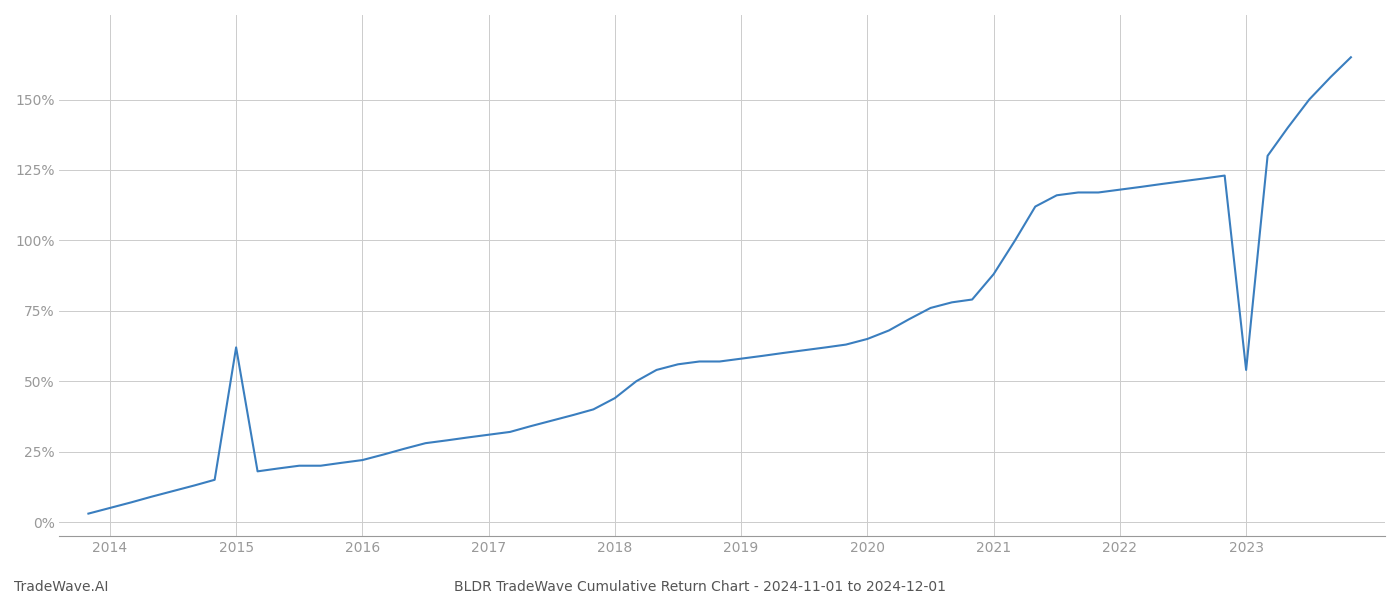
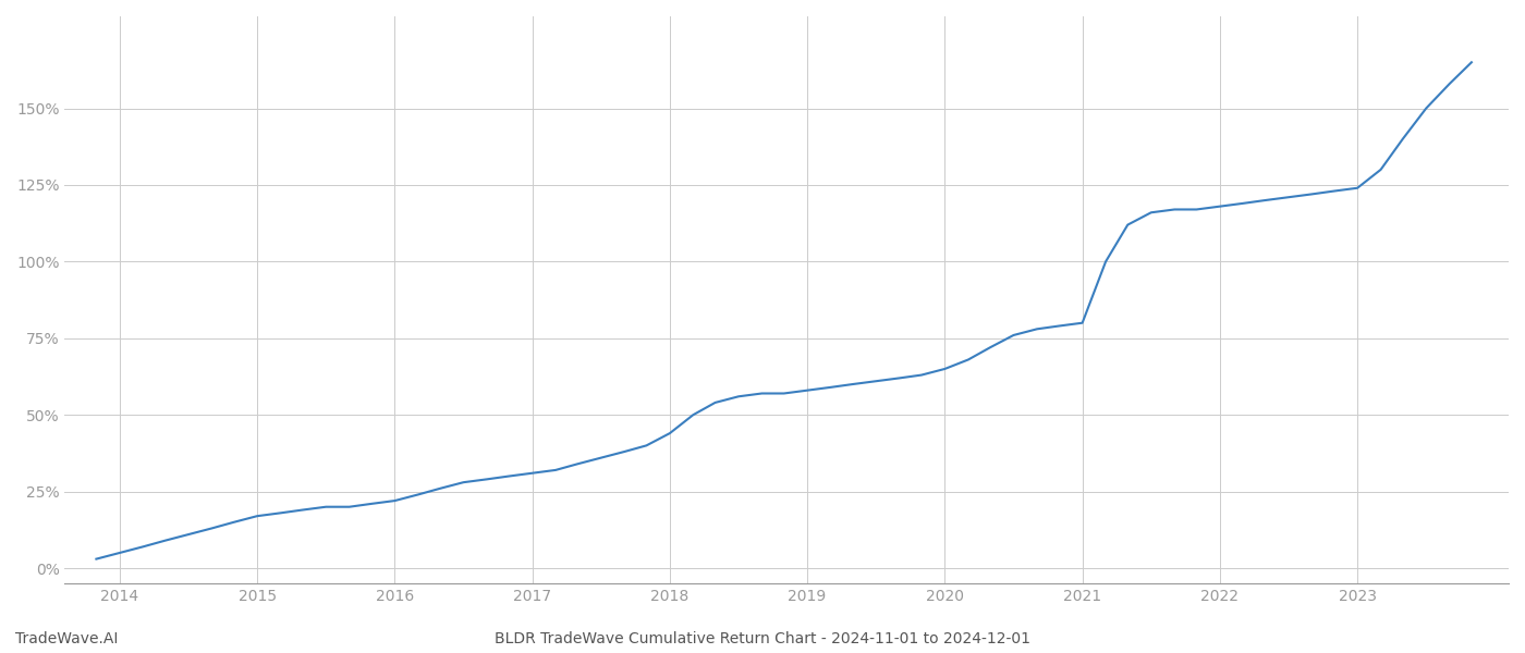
2015: 62% -> 17%
2021: 88% -> 80%
2023: 54% -> 124%
